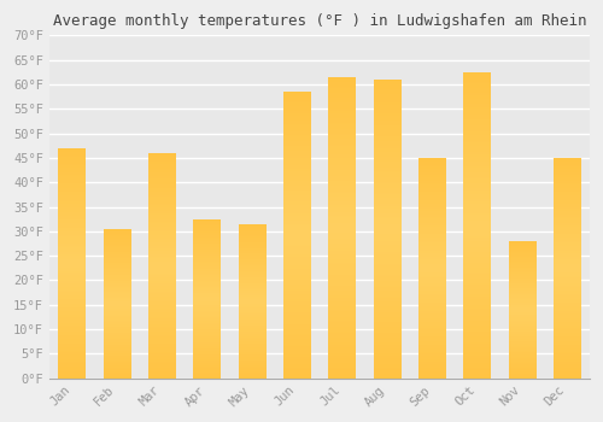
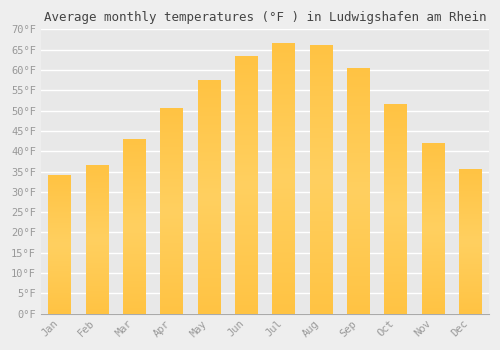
Jan: 47.0°F -> 34.0°F
Feb: 30.5°F -> 36.5°F
Mar: 46.0°F -> 43.0°F
Apr: 32.5°F -> 50.5°F
May: 31.5°F -> 57.5°F
Jun: 58.5°F -> 63.5°F
Jul: 61.5°F -> 66.5°F
Aug: 61.0°F -> 66.0°F
Sep: 45.0°F -> 60.5°F
Oct: 62.5°F -> 51.5°F
Nov: 28.0°F -> 42.0°F
Dec: 45.0°F -> 35.5°F
